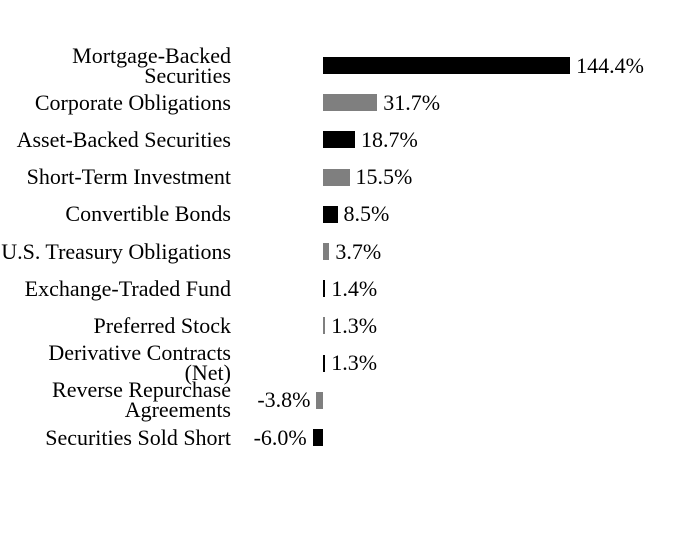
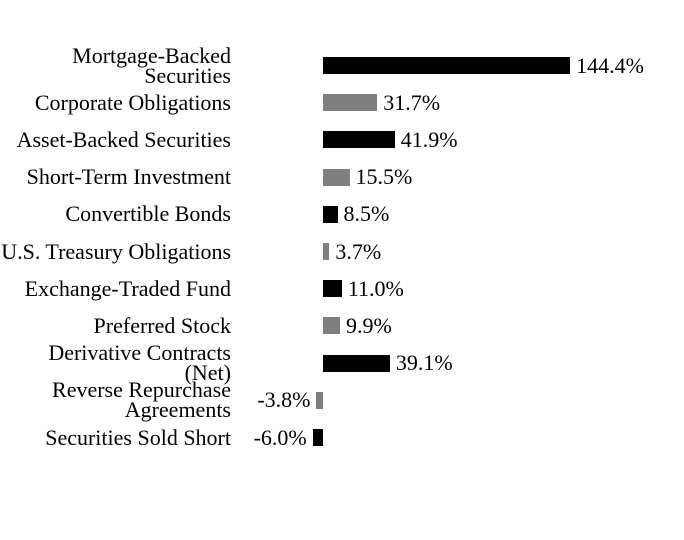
Asset-Backed Securities: 18.7% -> 41.9%
Exchange-Traded Fund: 1.4% -> 11.0%
Preferred Stock: 1.3% -> 9.9%
Derivative Contracts (Net): 1.3% -> 39.1%
